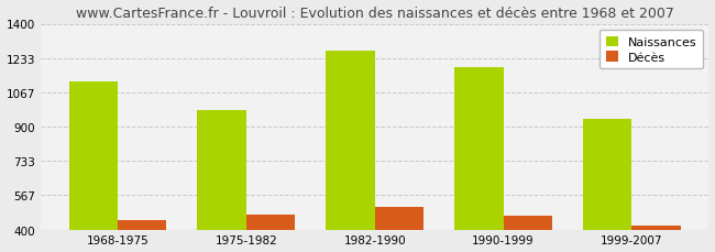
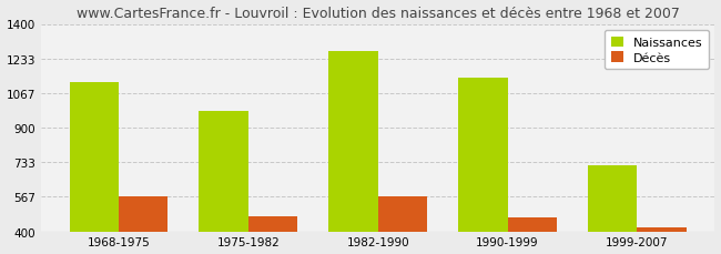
Décès/1968-1975: 450 -> 570
Décès/1982-1990: 510 -> 570
Naissances/1990-1999: 1190 -> 1140
Naissances/1999-2007: 940 -> 720
